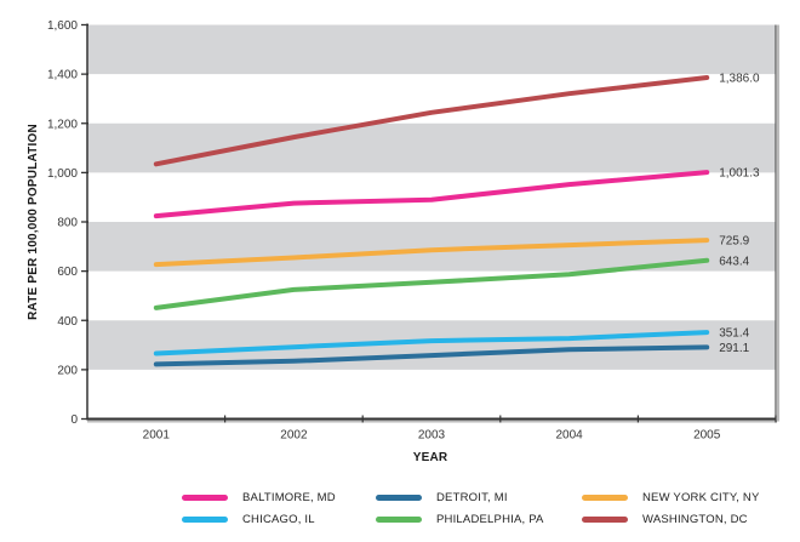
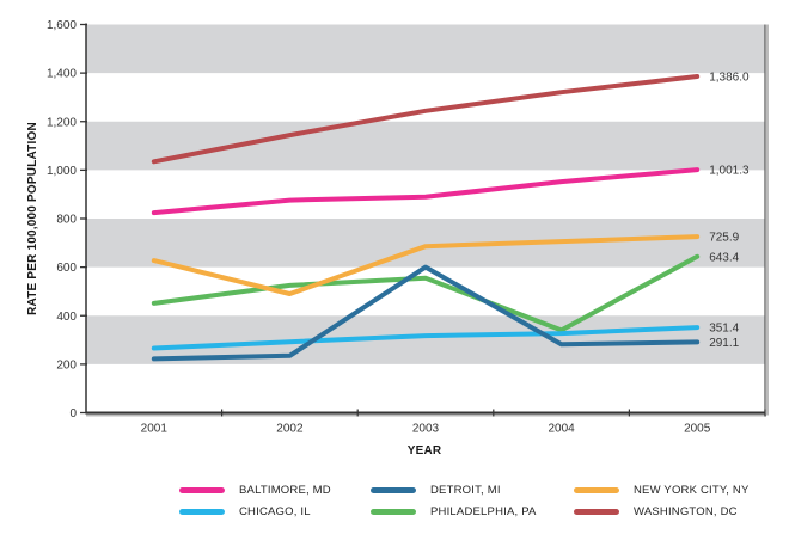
NEW YORK CITY, NY/2002: 660 -> 490
DETROIT, MI/2003: 260 -> 600
PHILADELPHIA, PA/2004: 590 -> 340
